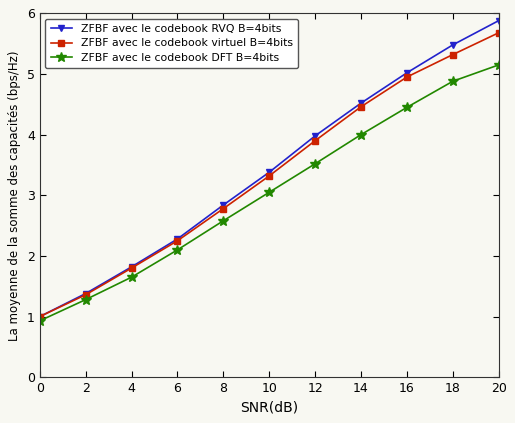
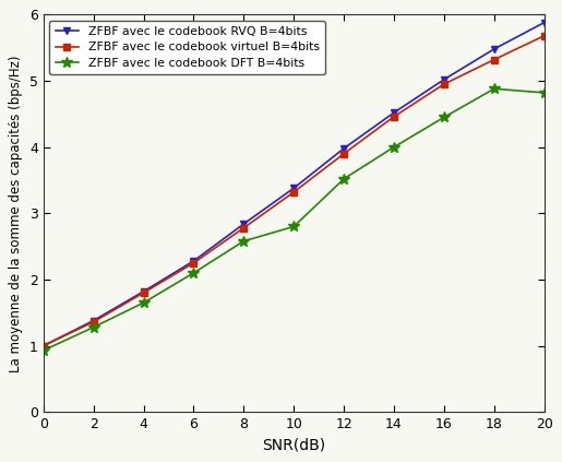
ZFBF avec le codebook DFT B=4bits/10: 3.05 -> 2.80
ZFBF avec le codebook DFT B=4bits/20: 5.15 -> 4.82
